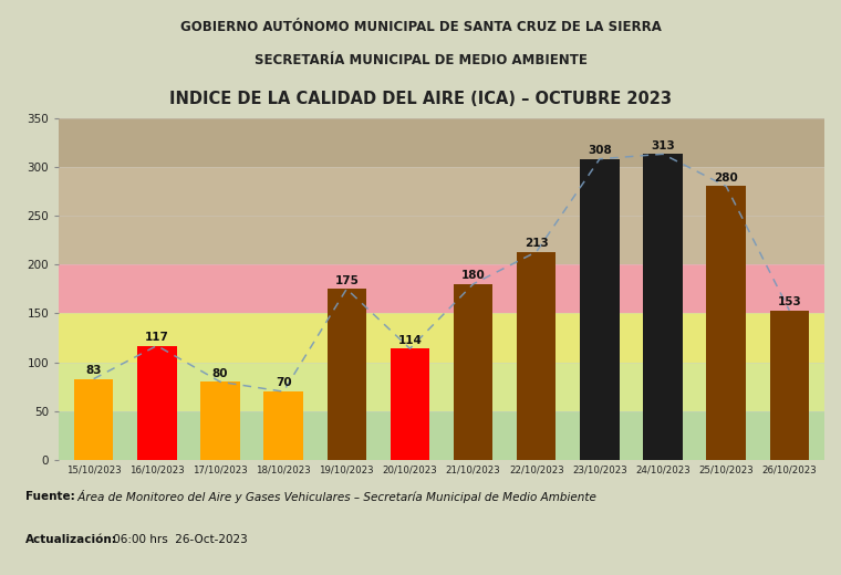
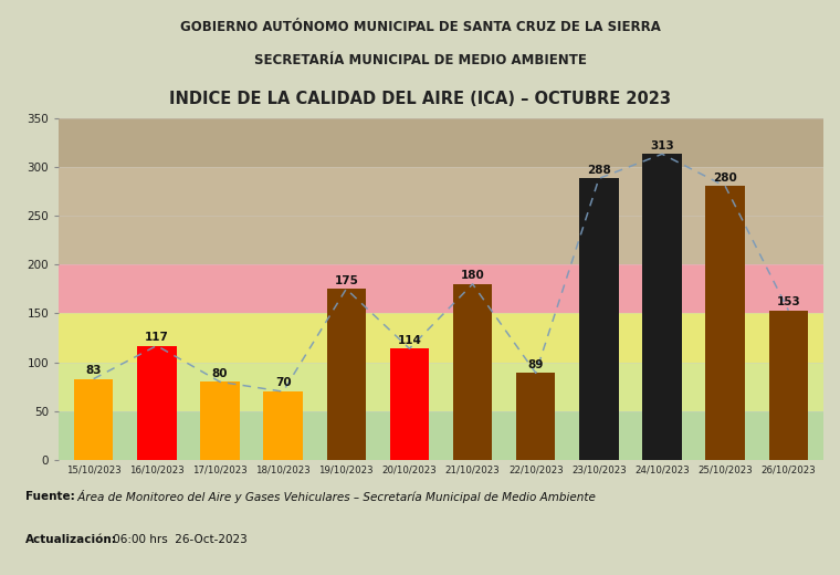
22/10/2023: 213 -> 89
23/10/2023: 308 -> 288
